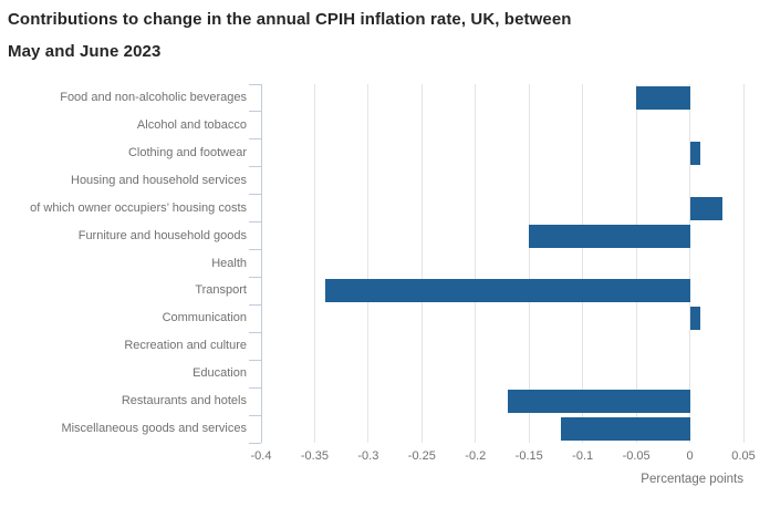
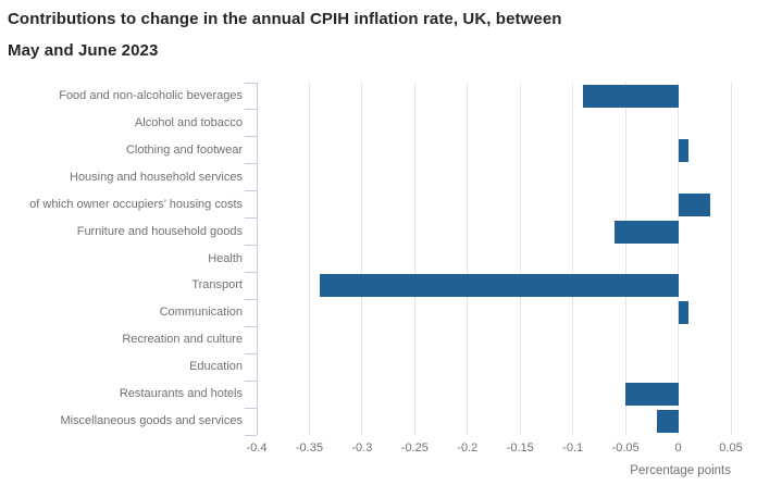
Food and non-alcoholic beverages: -0.05 -> -0.09
Furniture and household goods: -0.15 -> -0.06
Restaurants and hotels: -0.17 -> -0.05
Miscellaneous goods and services: -0.12 -> -0.02
